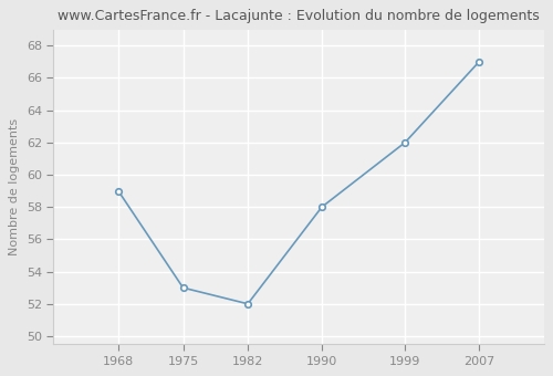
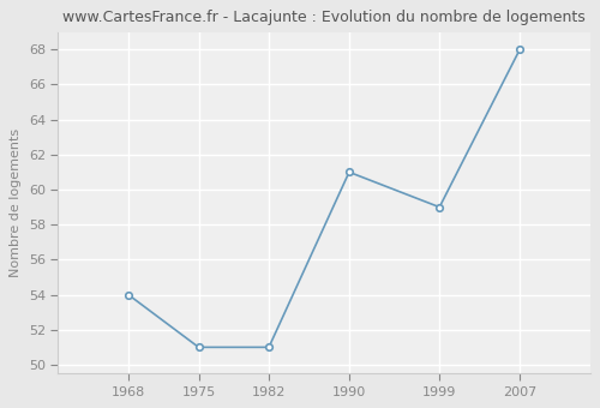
1968: 59 -> 54
1975: 53 -> 51
1982: 52 -> 51
1990: 58 -> 61
1999: 62 -> 59
2007: 67 -> 68
